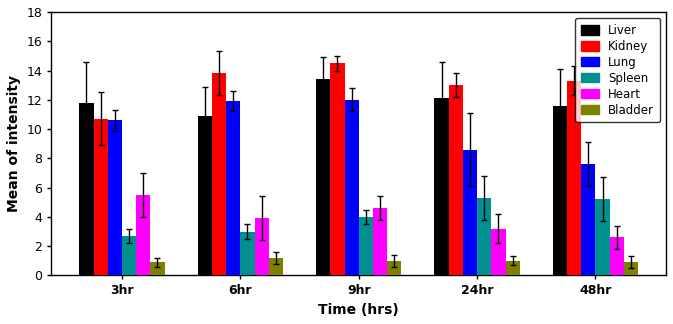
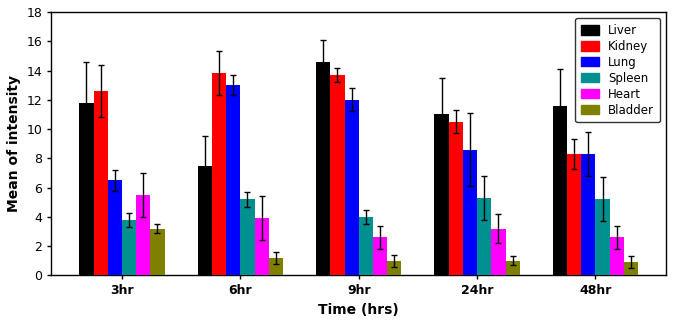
Kidney/3hr: 10.7 -> 12.6
Lung/3hr: 10.6 -> 6.5
Spleen/3hr: 2.7 -> 3.8
Bladder/3hr: 0.9 -> 3.2
Liver/6hr: 10.9 -> 7.5
Lung/6hr: 11.9 -> 13.0
Spleen/6hr: 3.0 -> 5.2
Liver/9hr: 13.4 -> 14.6
Kidney/9hr: 14.5 -> 13.7
Heart/9hr: 4.6 -> 2.6
Liver/24hr: 12.1 -> 11.0
Kidney/24hr: 13.0 -> 10.5
Kidney/48hr: 13.3 -> 8.3
Lung/48hr: 7.6 -> 8.3
